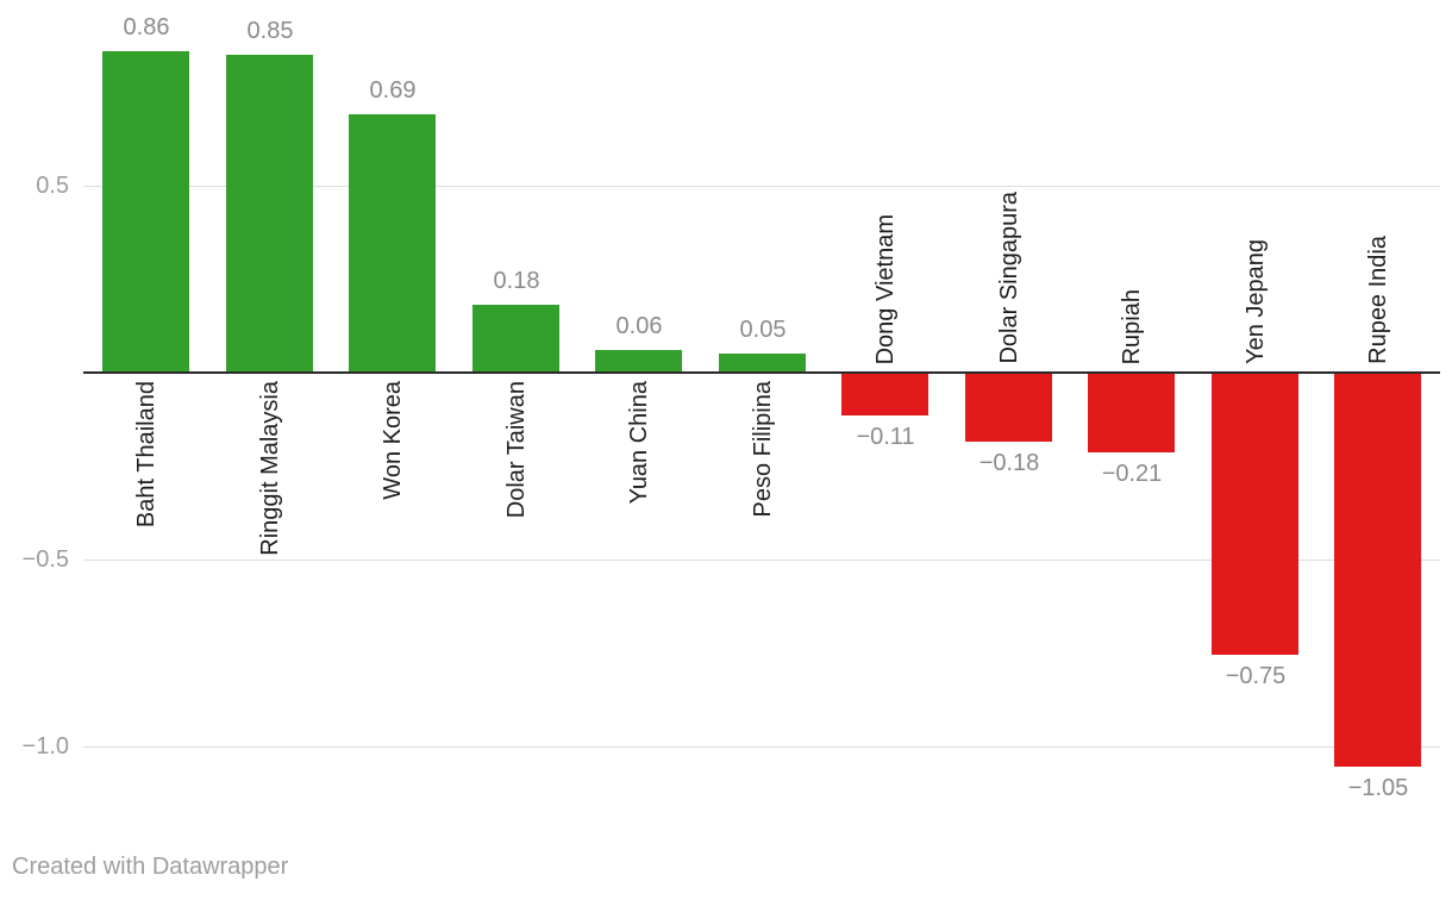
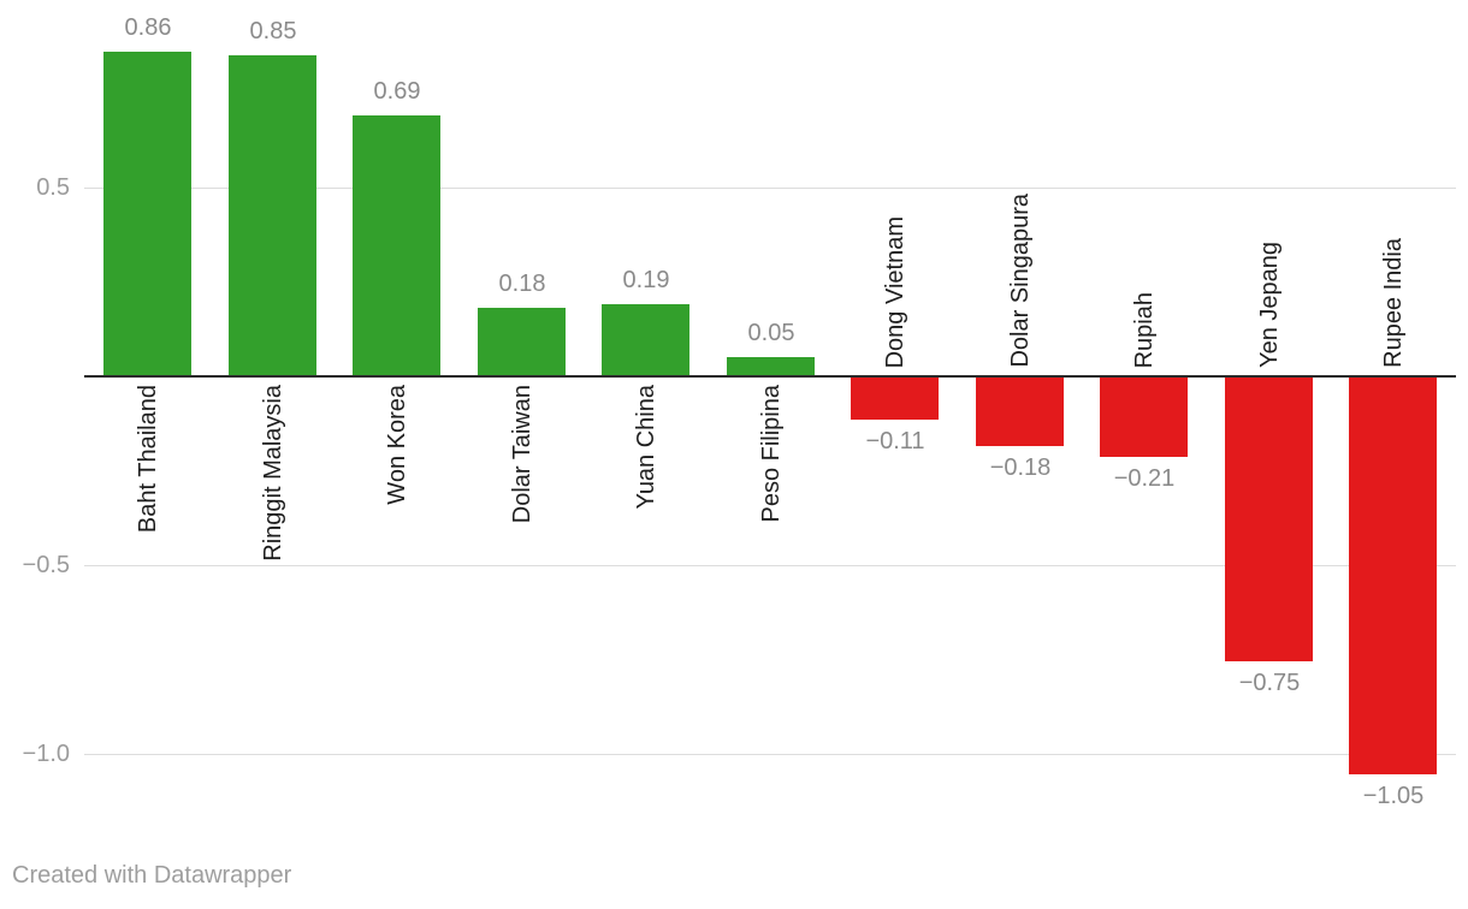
Yuan China: 0.06 -> 0.19
